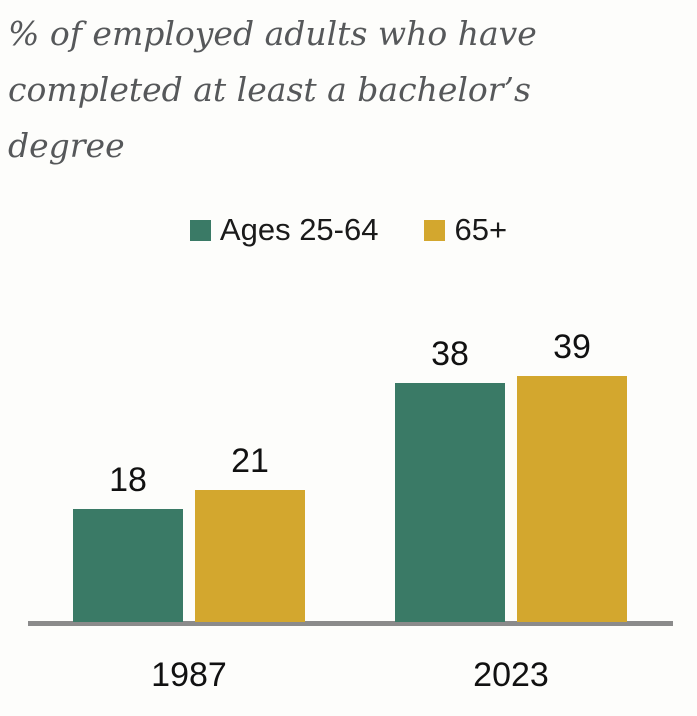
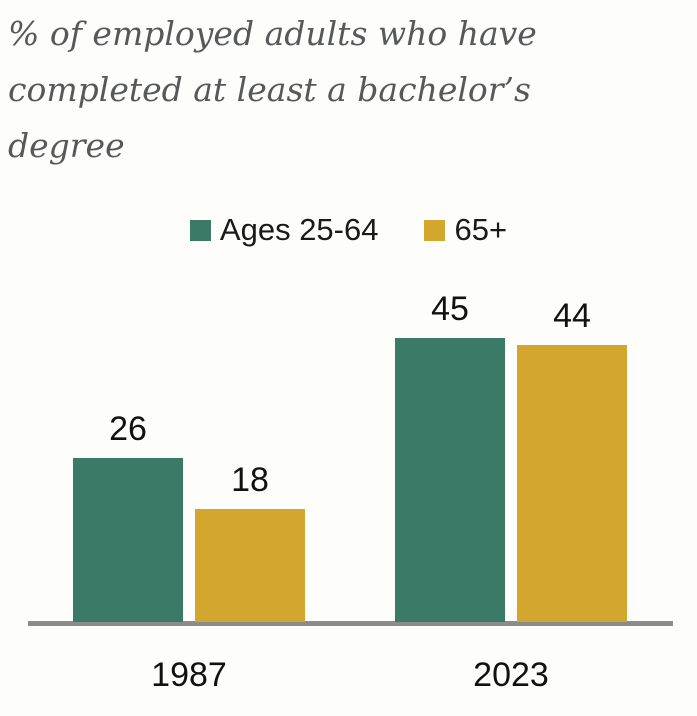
Ages 25-64/1987: 18 -> 26
65+/1987: 21 -> 18
Ages 25-64/2023: 38 -> 45
65+/2023: 39 -> 44
